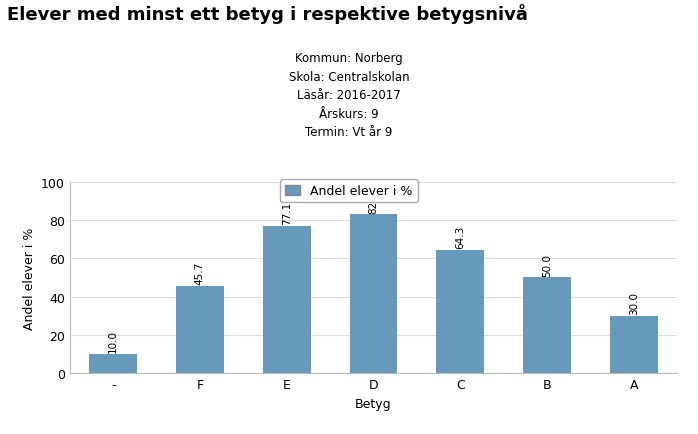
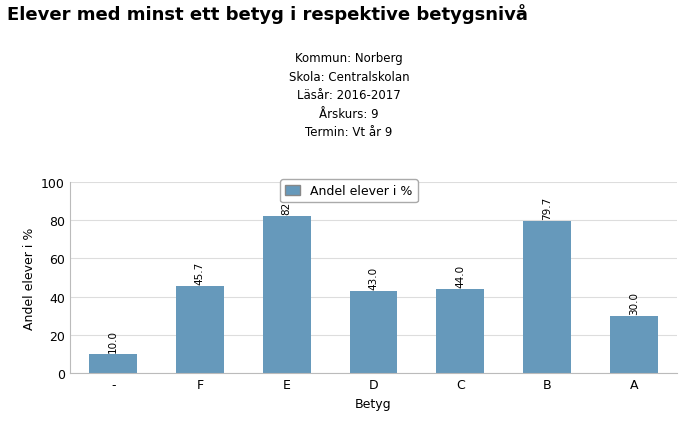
E: 77.1 -> 82.2
D: 83 -> 43
C: 64.3 -> 44.0
B: 50.0 -> 79.7
